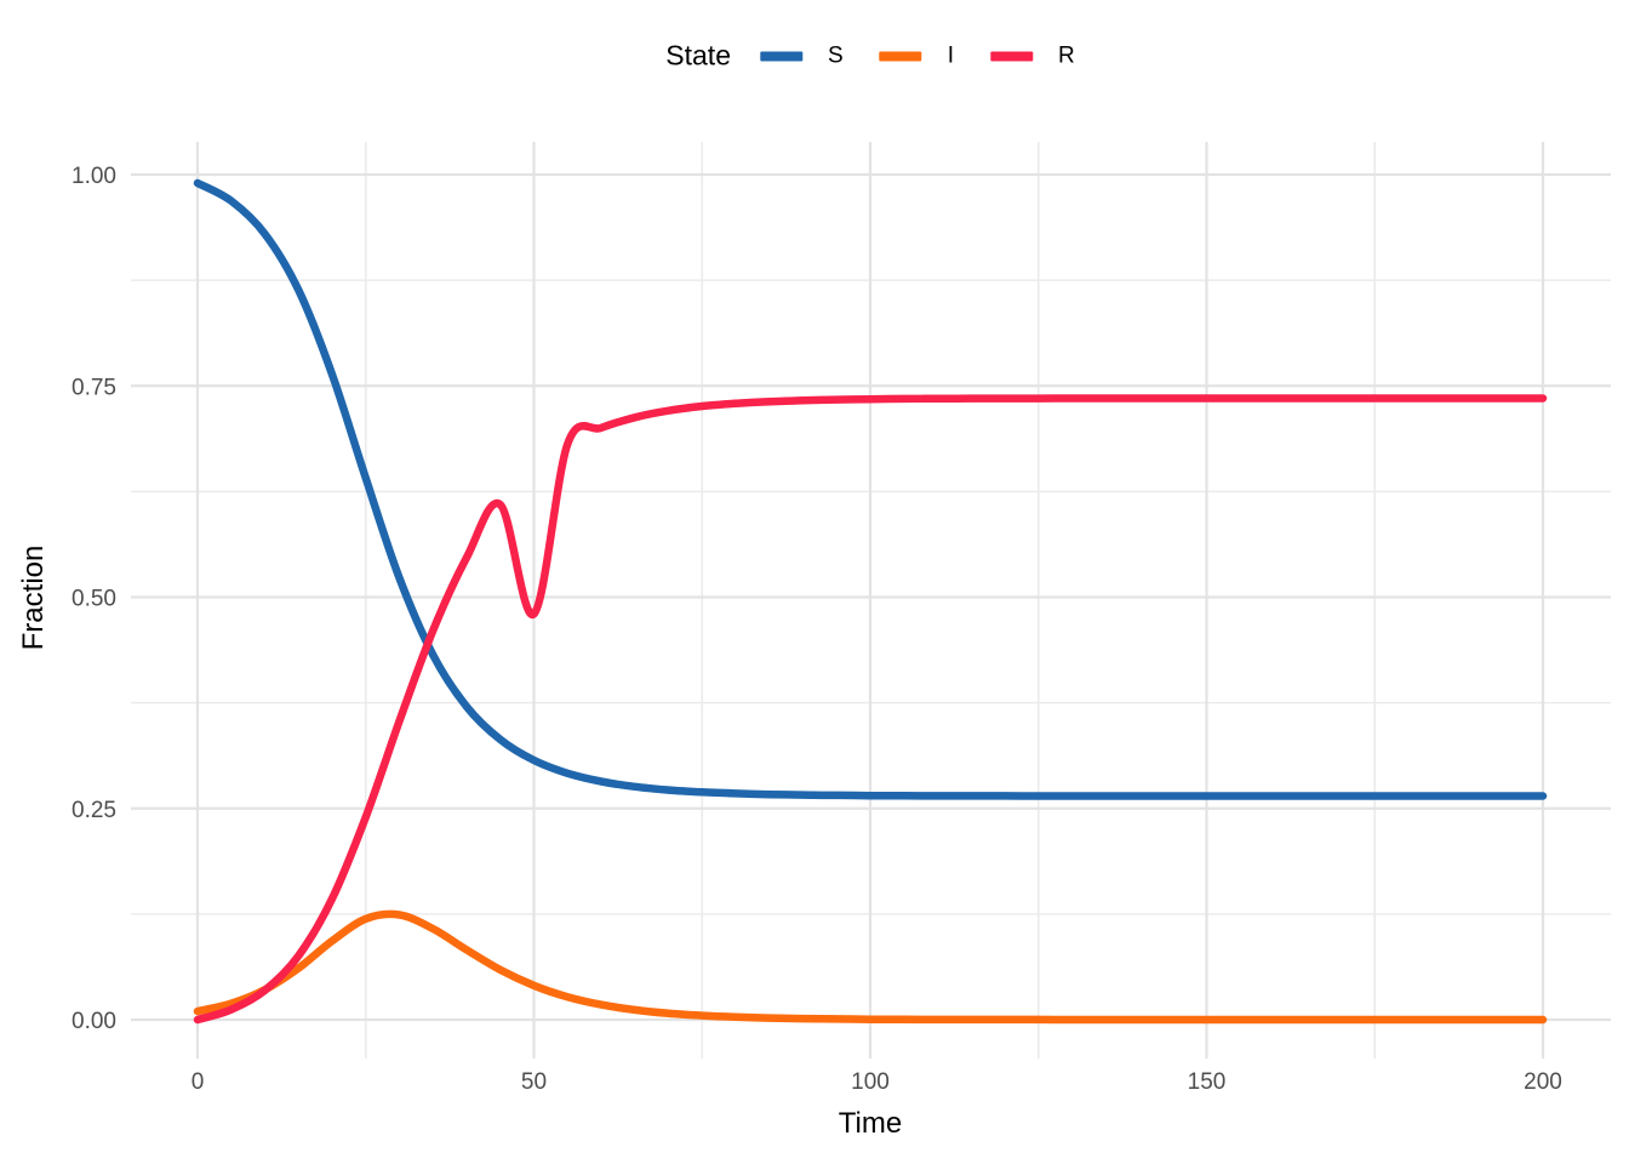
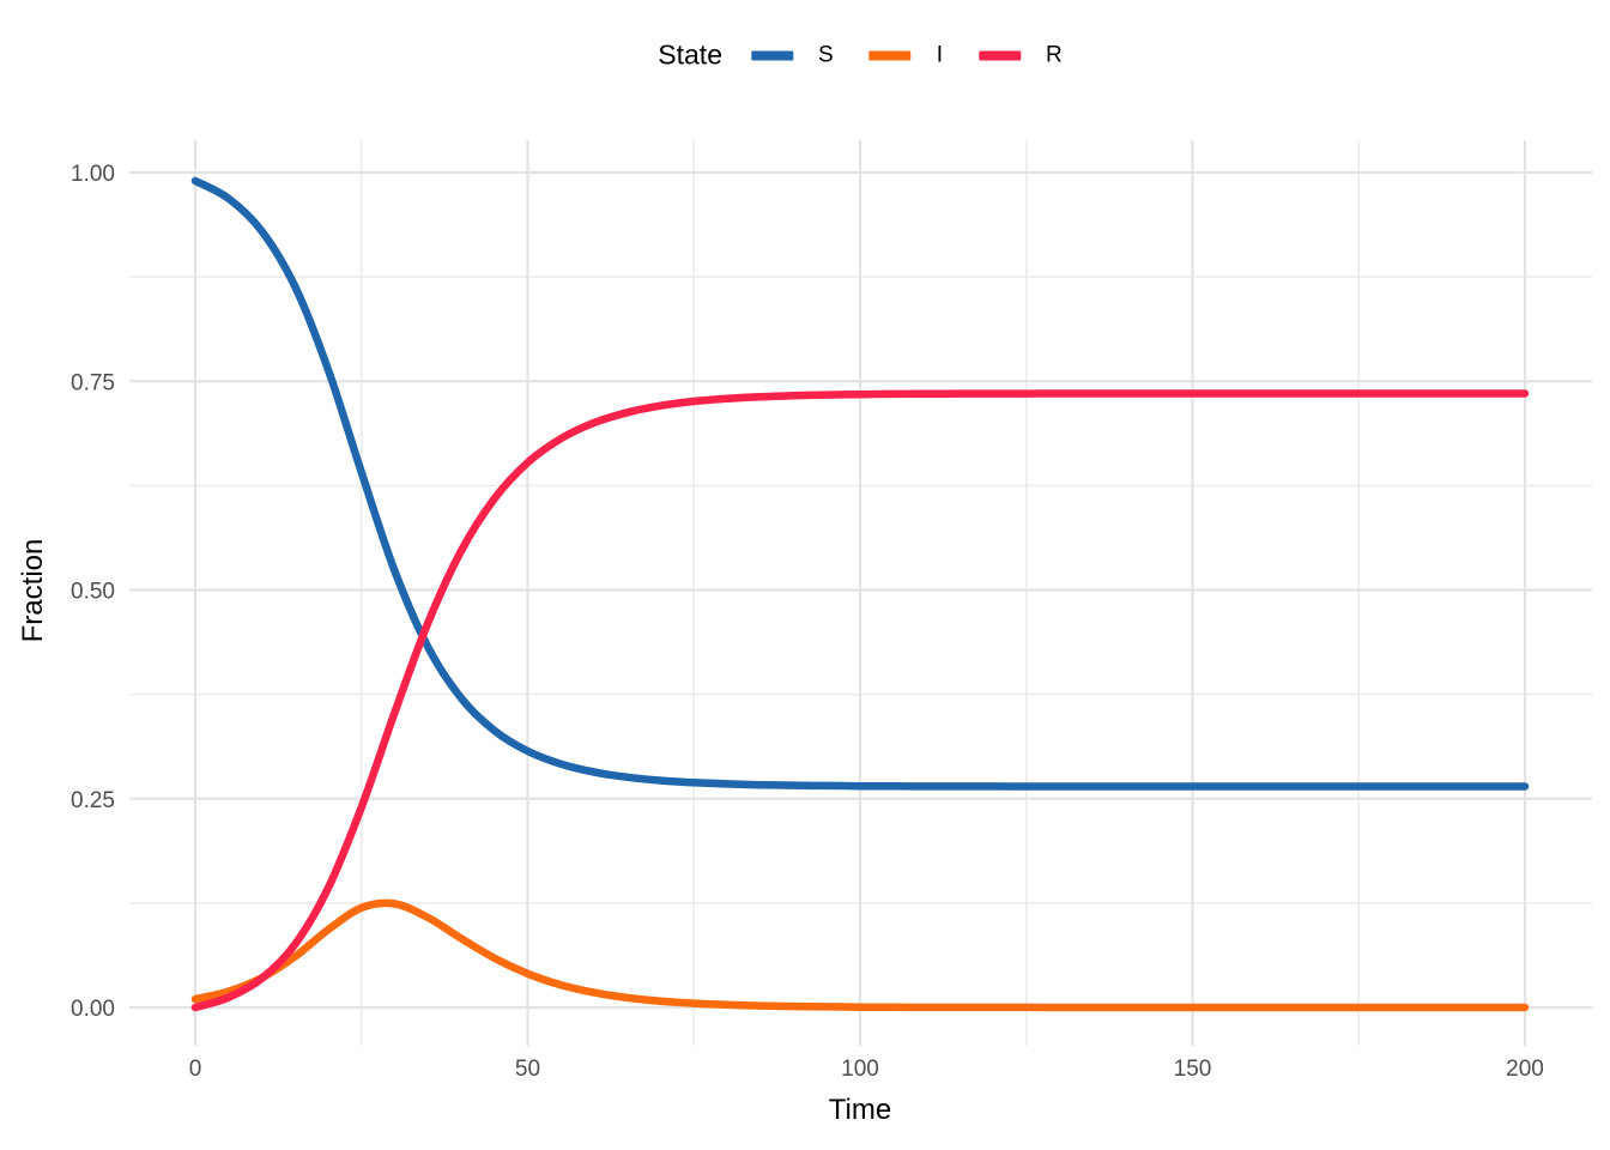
R/50: 0.48 -> 0.65
